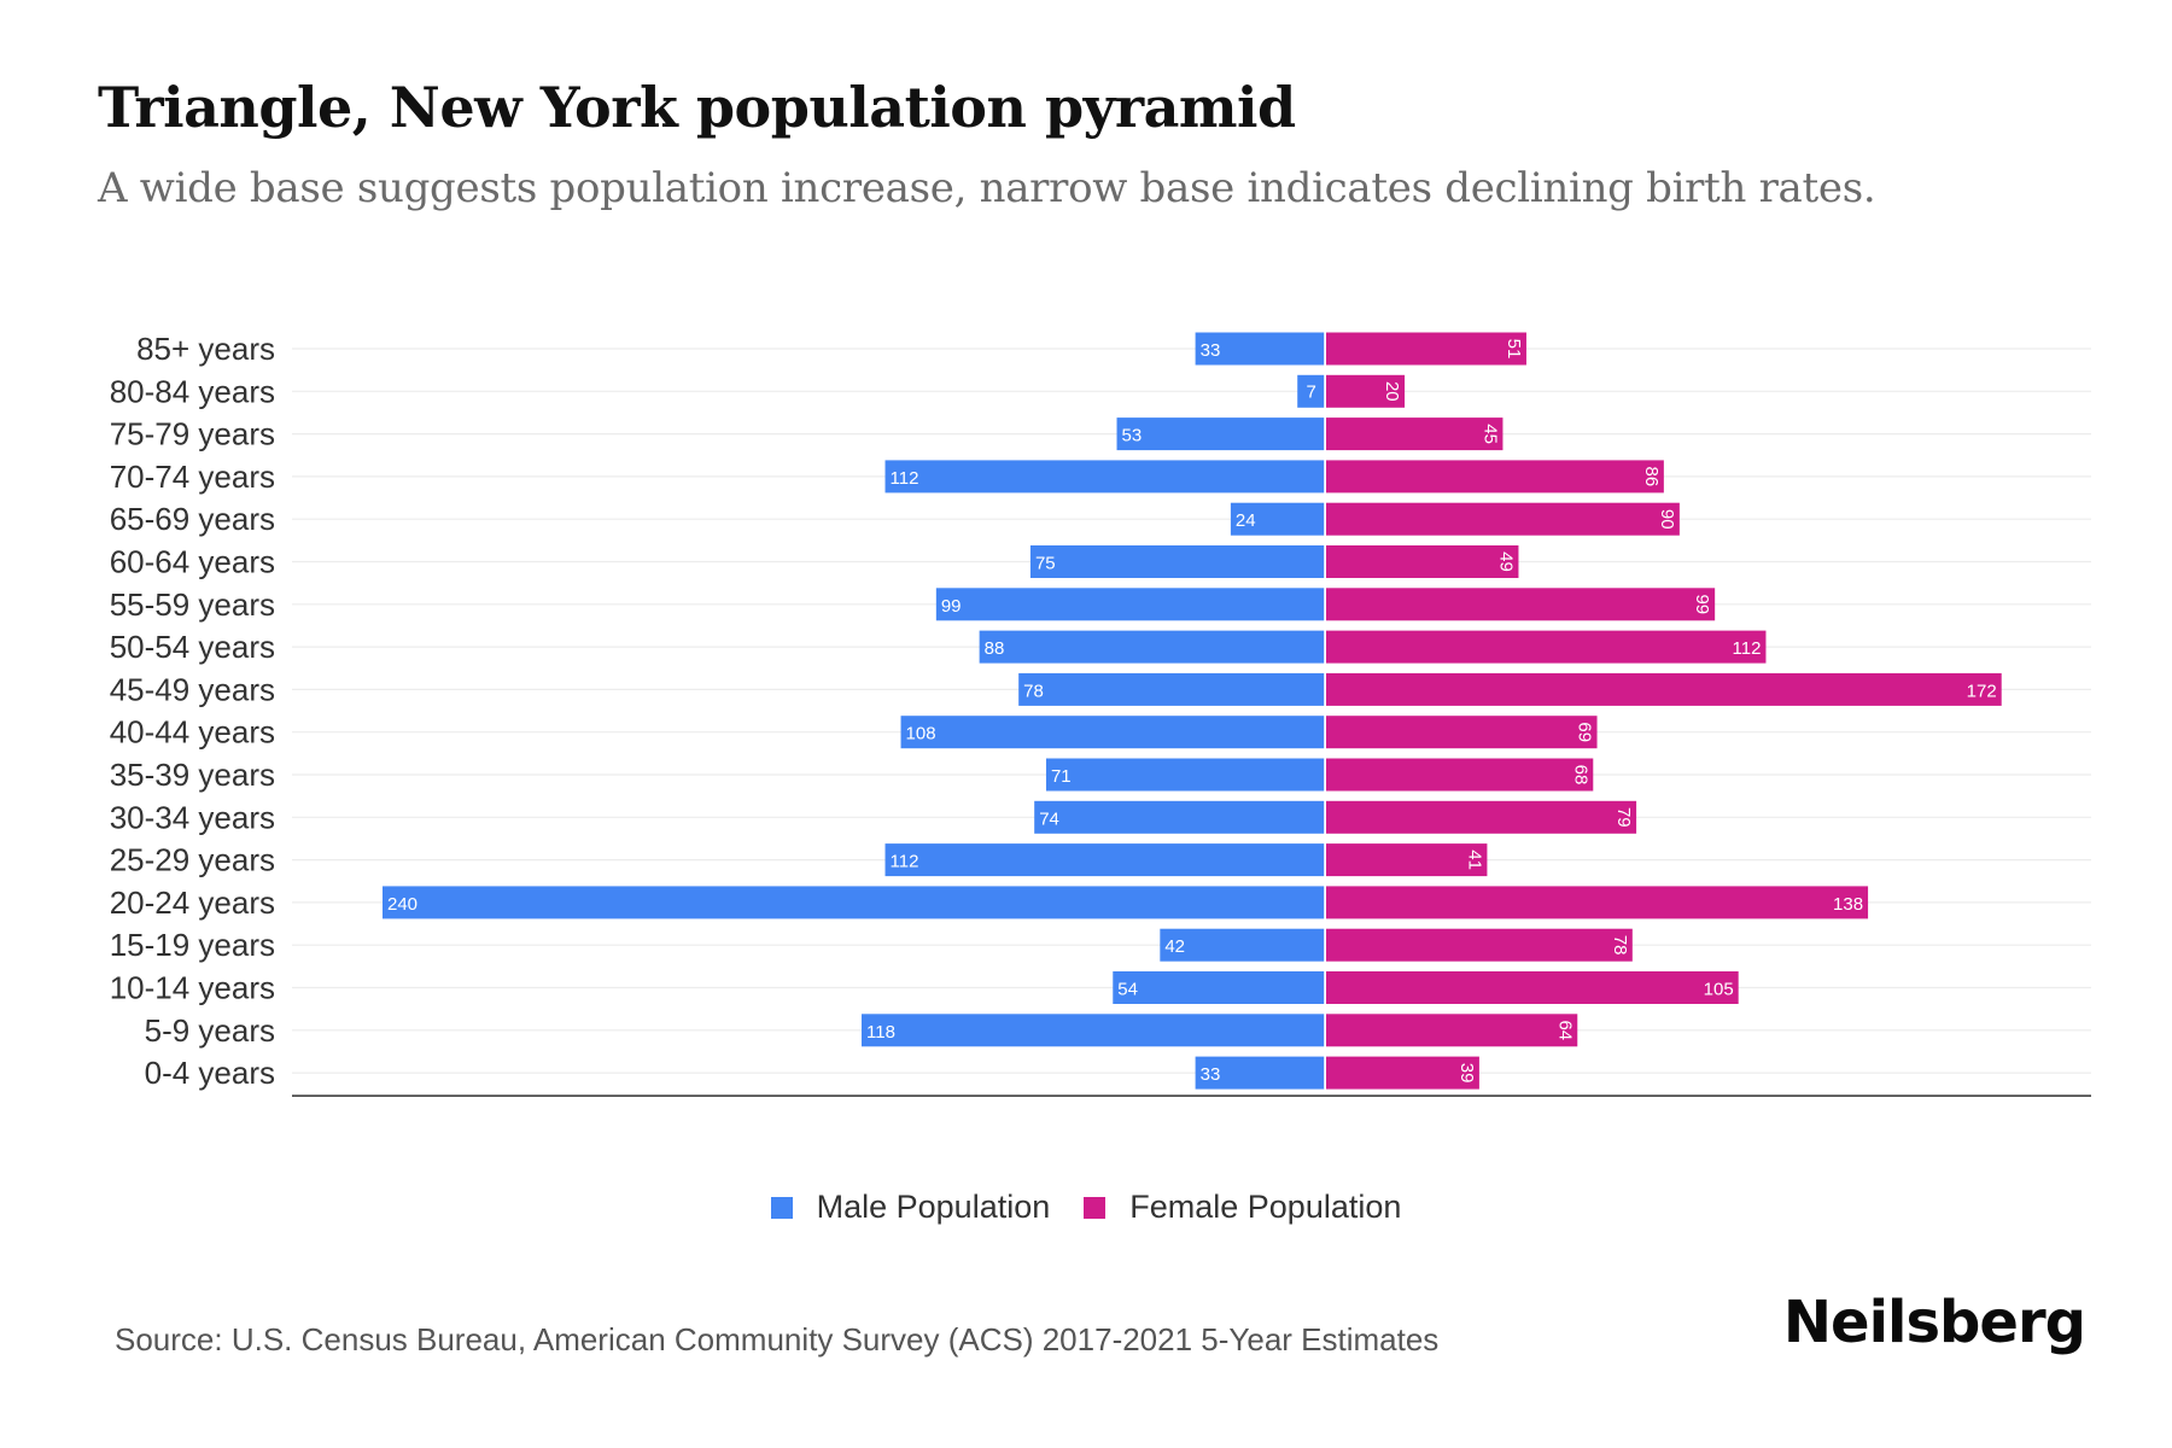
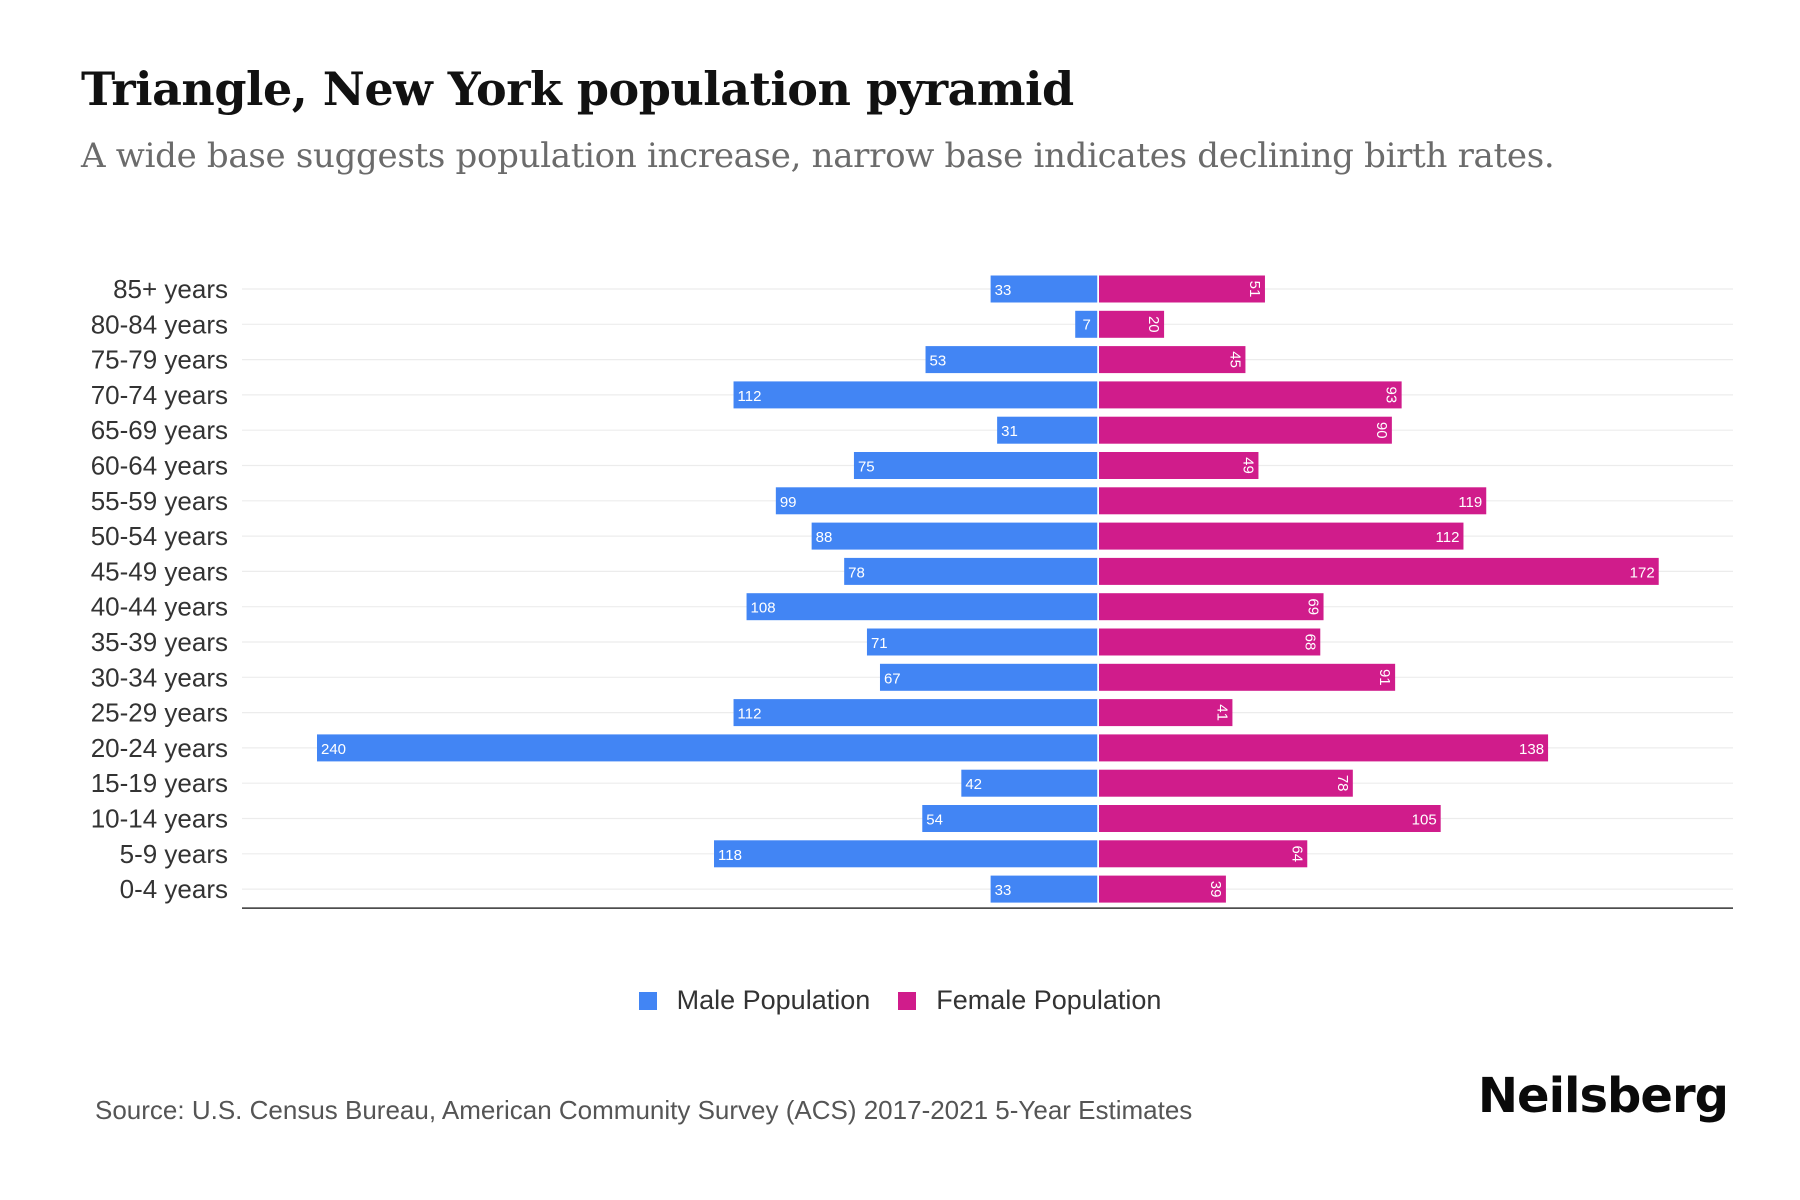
Female Population/70-74 years: 86 -> 93
Male Population/65-69 years: 24 -> 31
Female Population/55-59 years: 99 -> 119
Male Population/30-34 years: 74 -> 67
Female Population/30-34 years: 79 -> 91
